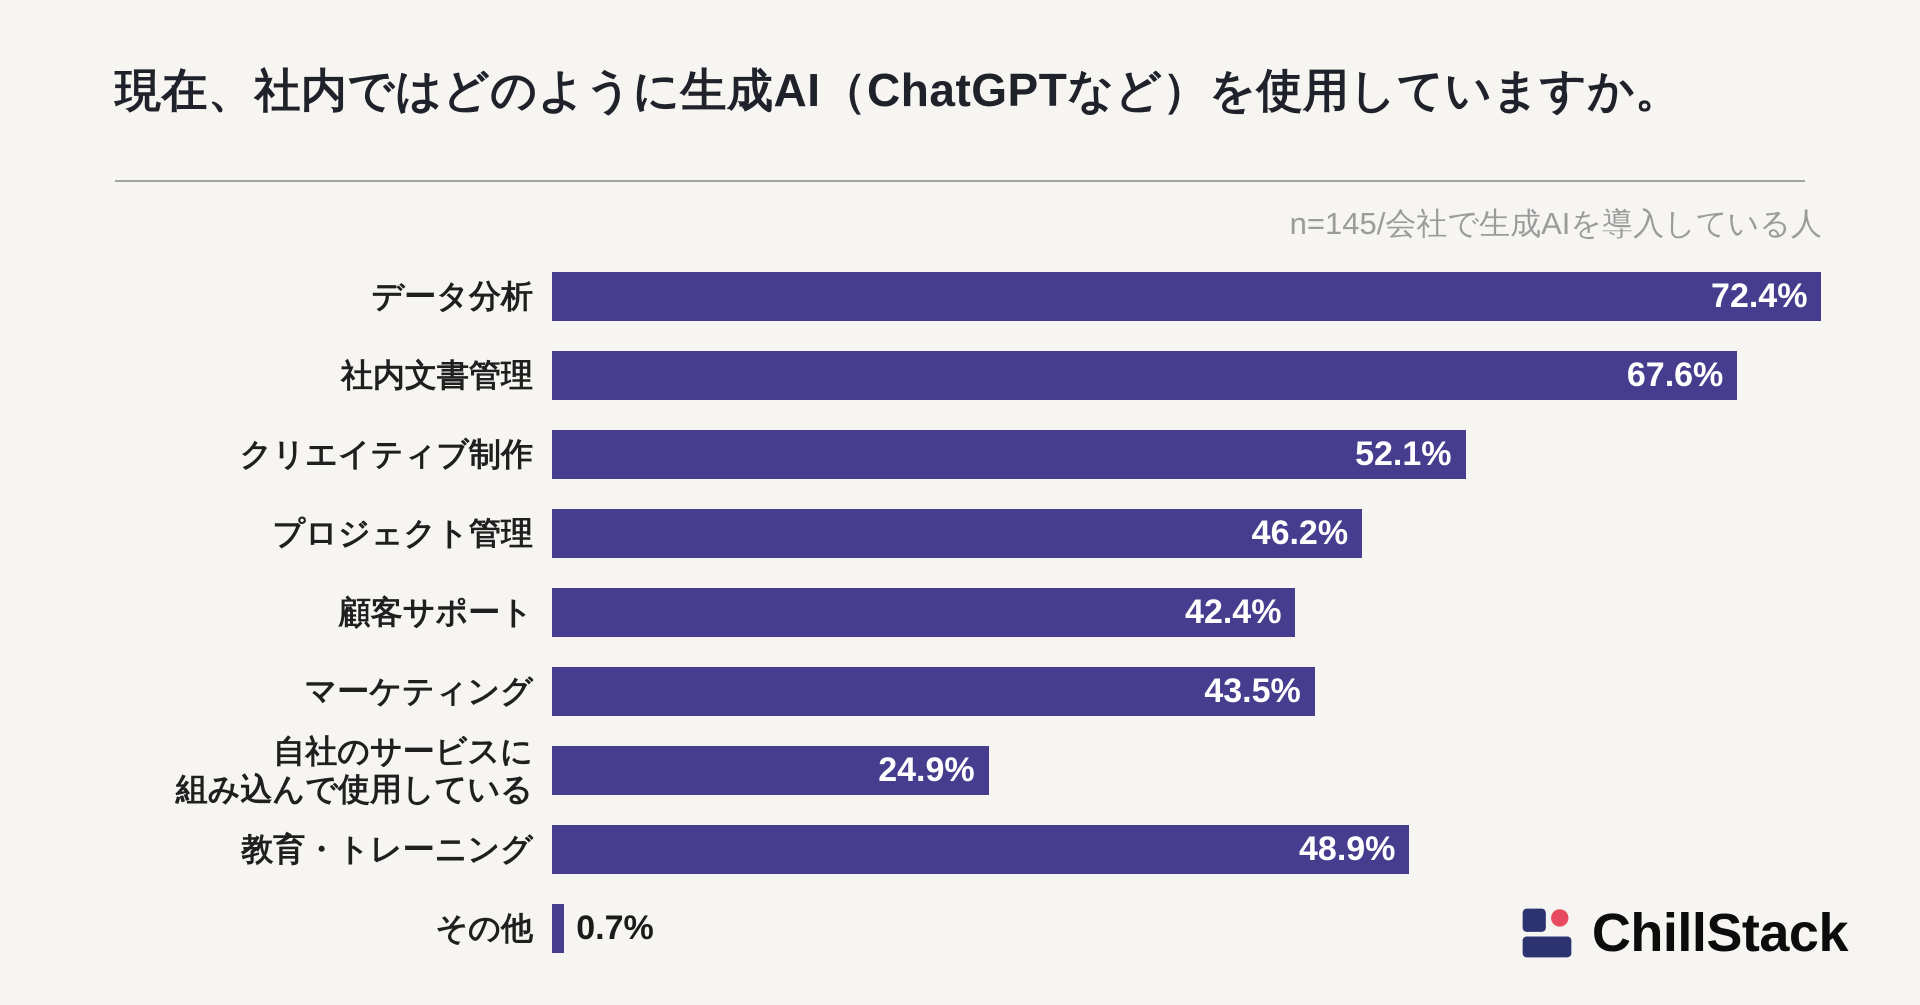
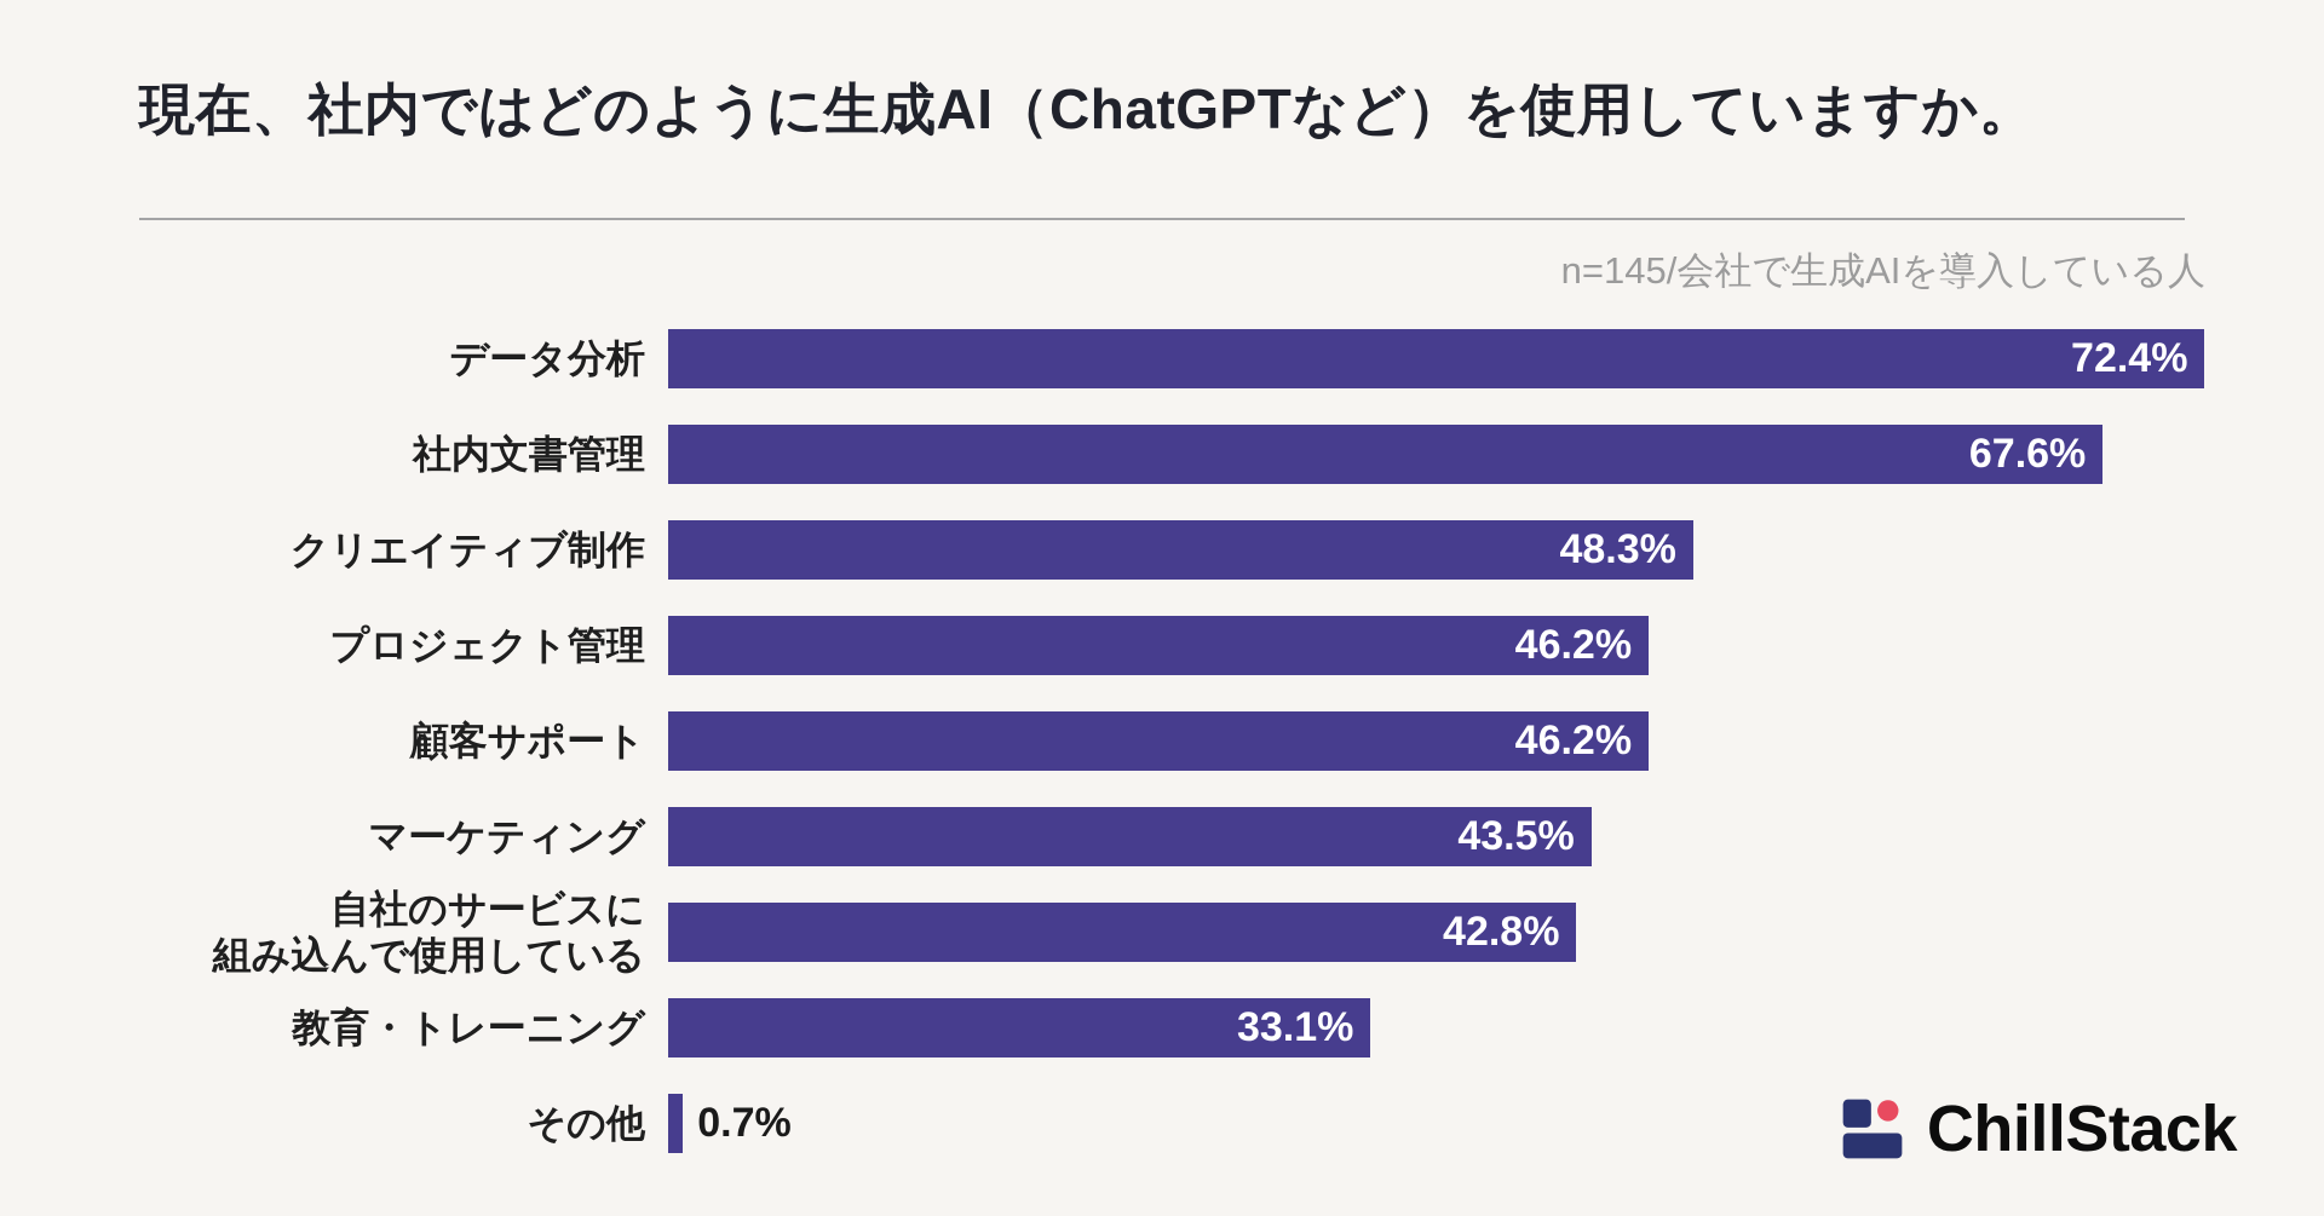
クリエイティブ制作: 52.1% -> 48.3%
顧客サポート: 42.4% -> 46.2%
自社のサービスに 組み込んで使用している: 24.9% -> 42.8%
教育・トレーニング: 48.9% -> 33.1%
